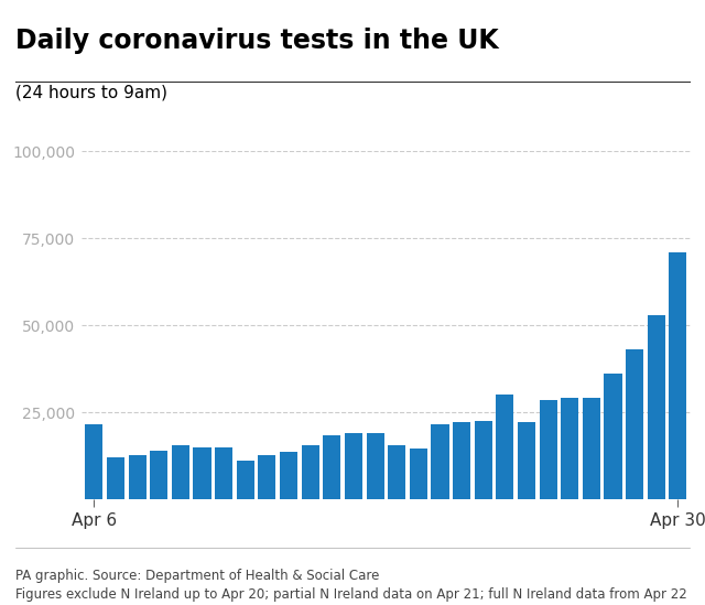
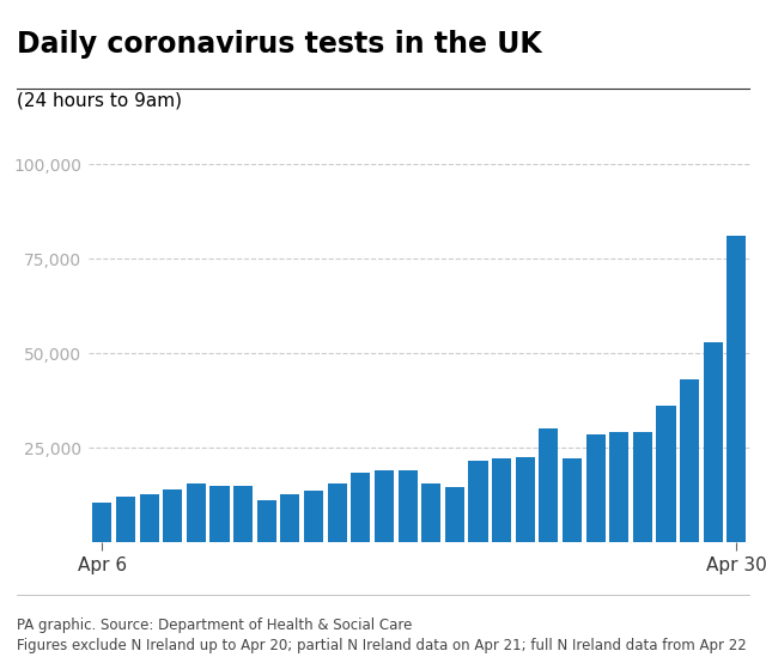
Apr 6: 21,500 -> 10,500
Apr 30: 71,000 -> 81,000
